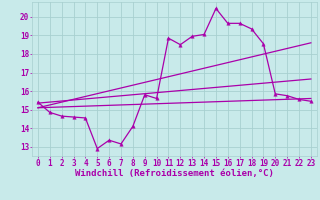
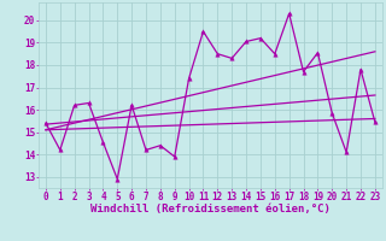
1: 14.8 -> 14.2
2: 14.7 -> 16.2
3: 14.6 -> 16.3
6: 13.3 -> 16.2
7: 13.2 -> 14.2
8: 14.1 -> 14.4
9: 15.8 -> 13.9
10: 15.6 -> 17.4
11: 18.9 -> 19.5
13: 18.9 -> 18.3
15: 20.4 -> 19.2
16: 19.6 -> 18.5
17: 19.6 -> 20.3
18: 19.4 -> 17.7
21: 15.8 -> 14.1
22: 15.6 -> 17.8
